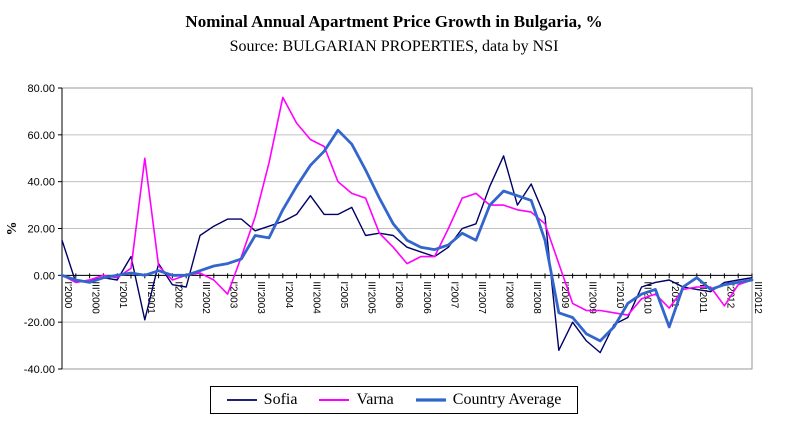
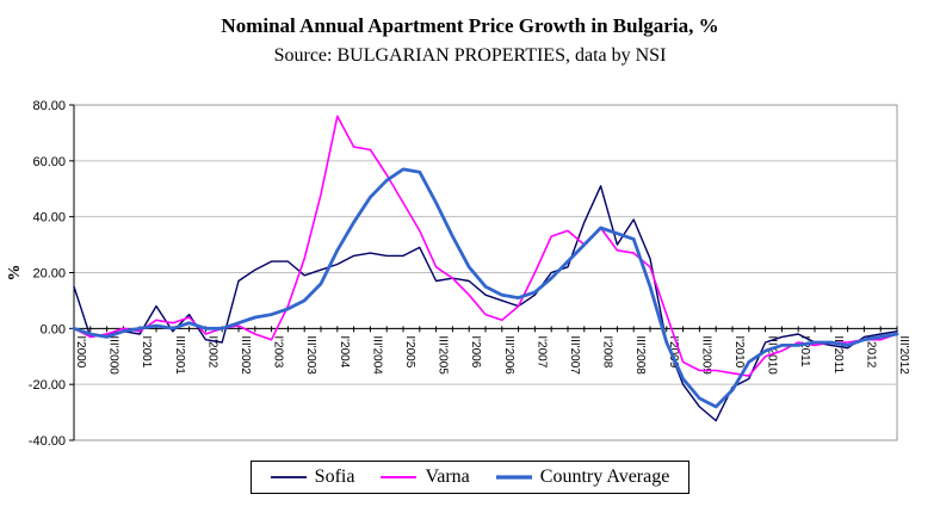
Sofia/III'2001: -19 -> -1
Varna/III'2001: 50 -> 2
Varna/I'2003: -8 -> -4
Country Average/III'2003: 17 -> 10
Sofia/III'2004: 34 -> 27
Varna/III'2004: 58 -> 64
Varna/I'2005: 40 -> 45
Country Average/I'2005: 62 -> 57
Varna/III'2005: 33 -> 22
Varna/III'2006: 8 -> 3
Country Average/III'2007: 15 -> 24
Varna/I'2008: 30 -> 36
Sofia/I'2009: -32 -> -5
Country Average/I'2009: -16 -> -5
Varna/I'2011: -14 -> -5
Country Average/I'2011: -22 -> -6
Country Average/III'2011: -1 -> -5
Varna/I'2012: -13 -> -4
